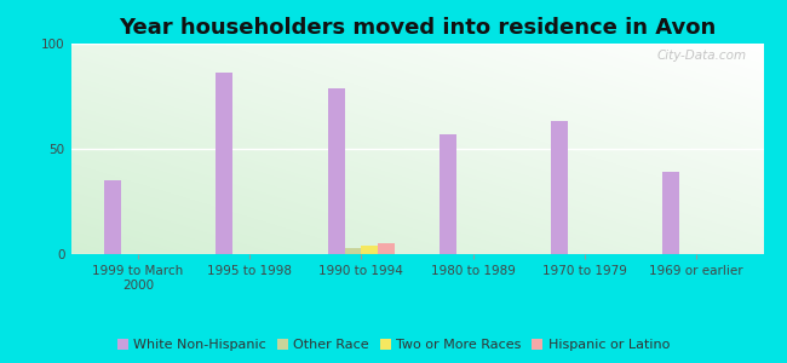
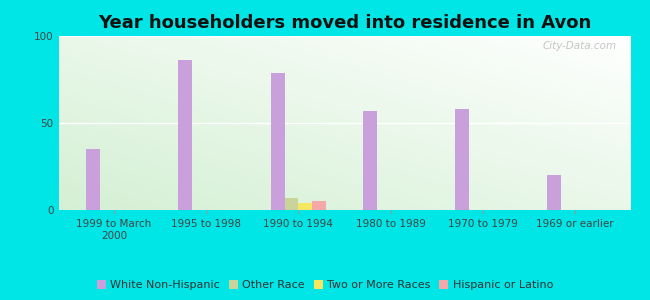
Other Race/1990 to 1994: 3 -> 7
White Non-Hispanic/1970 to 1979: 63 -> 58
White Non-Hispanic/1969 or earlier: 39 -> 20
